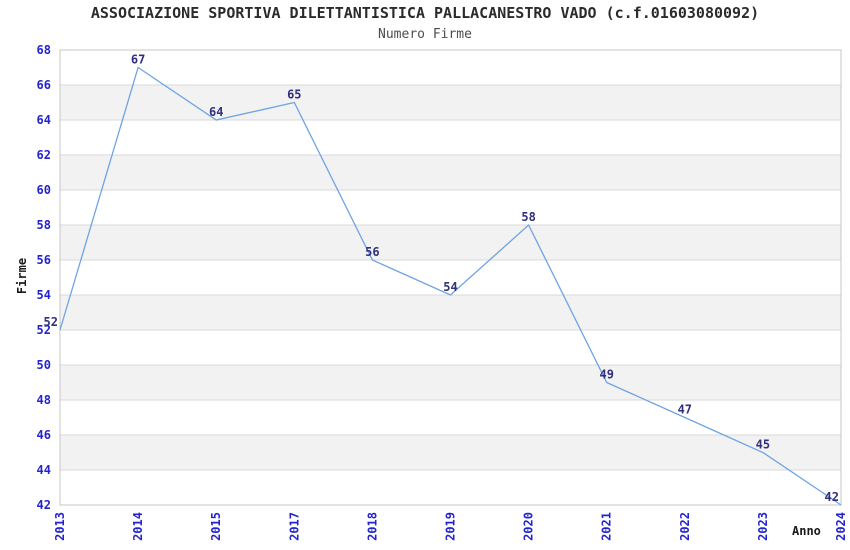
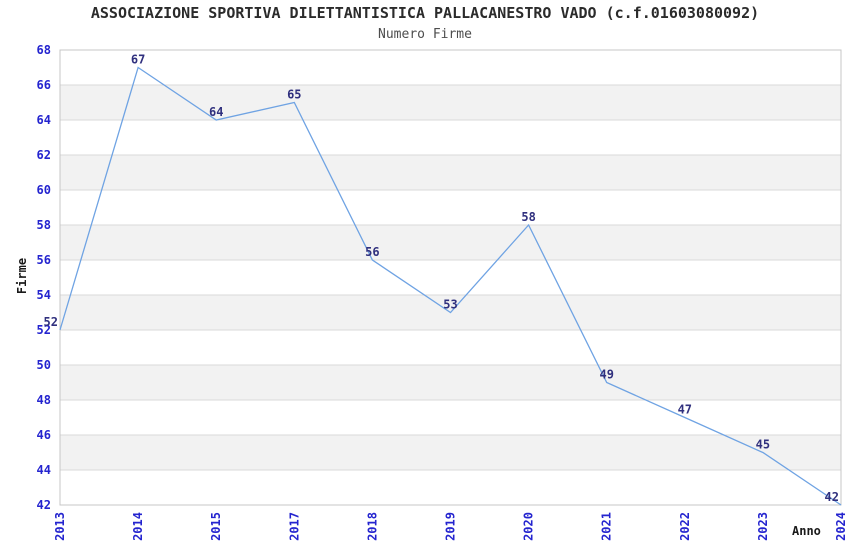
2019: 54 -> 53
